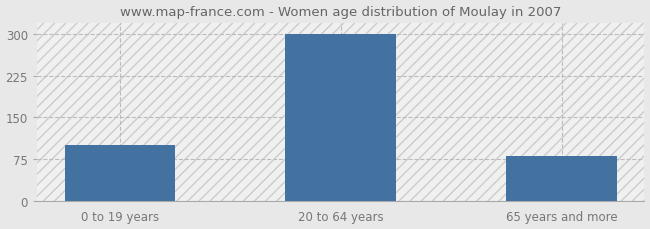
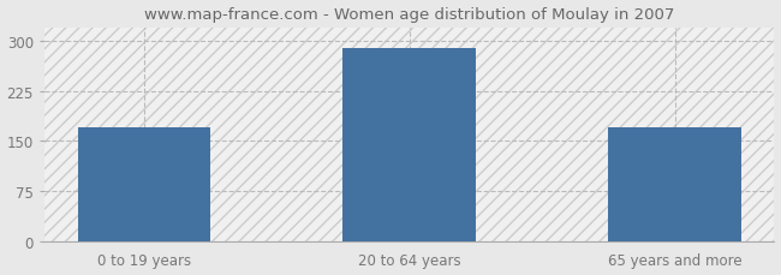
0 to 19 years: 100 -> 170
20 to 64 years: 300 -> 290
65 years and more: 80 -> 170
